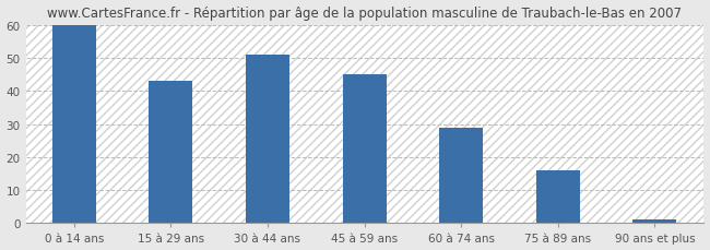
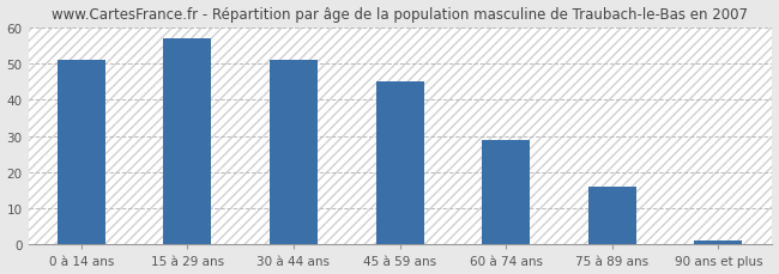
0 à 14 ans: 60 -> 51
15 à 29 ans: 43 -> 57
